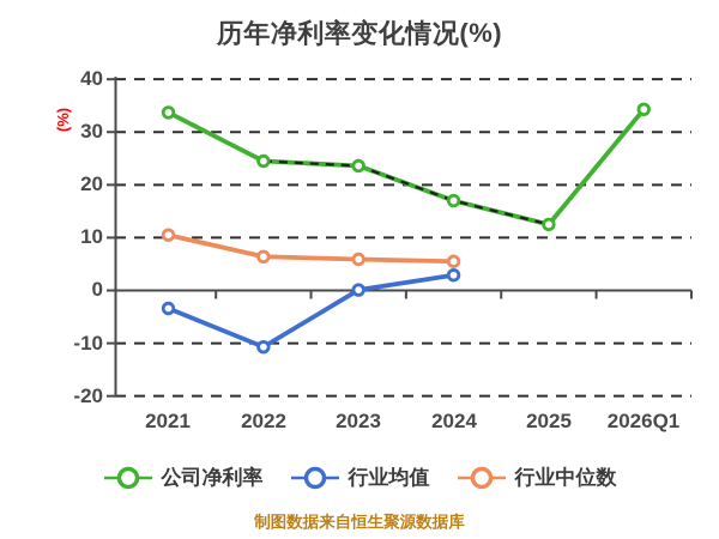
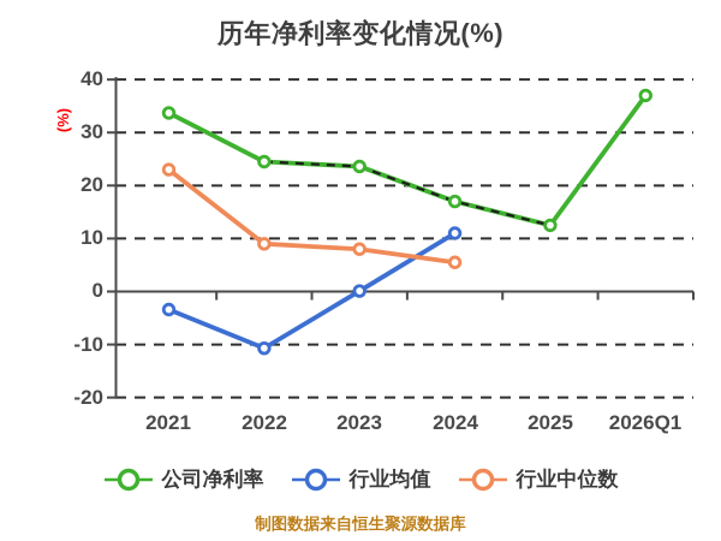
行业中位数/2021: 10 -> 23
行业中位数/2022: 6 -> 9
行业中位数/2023: 6 -> 8
行业均值/2024: 3 -> 11
公司净利率/2026Q1: 34 -> 37
